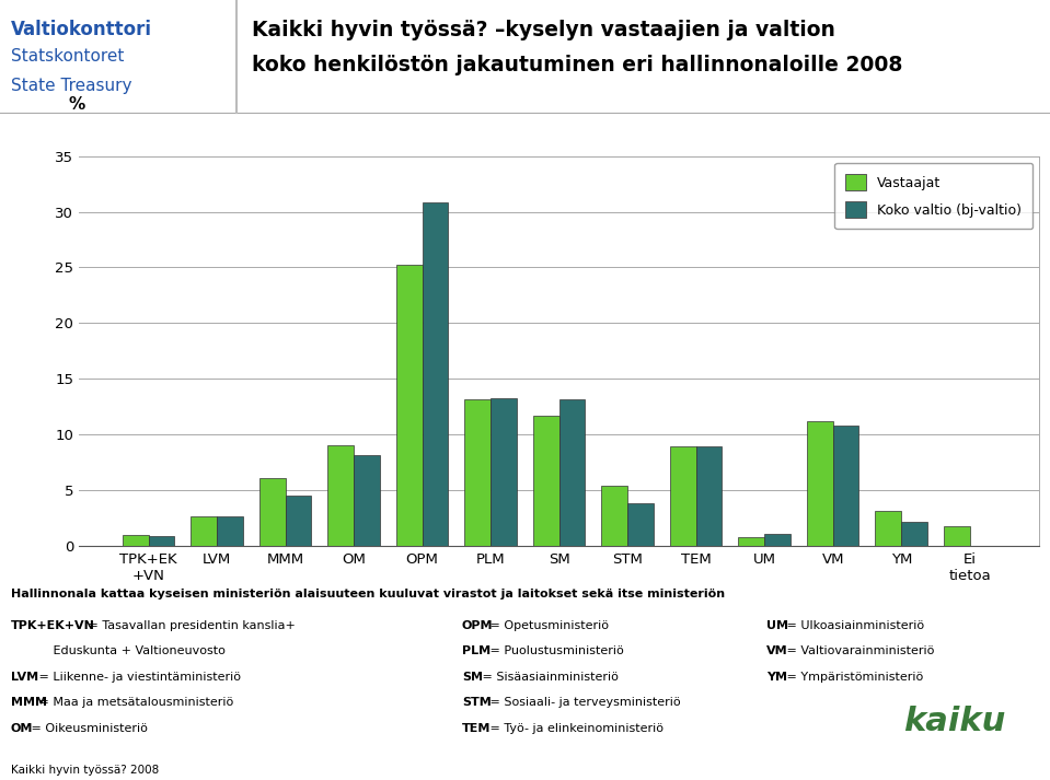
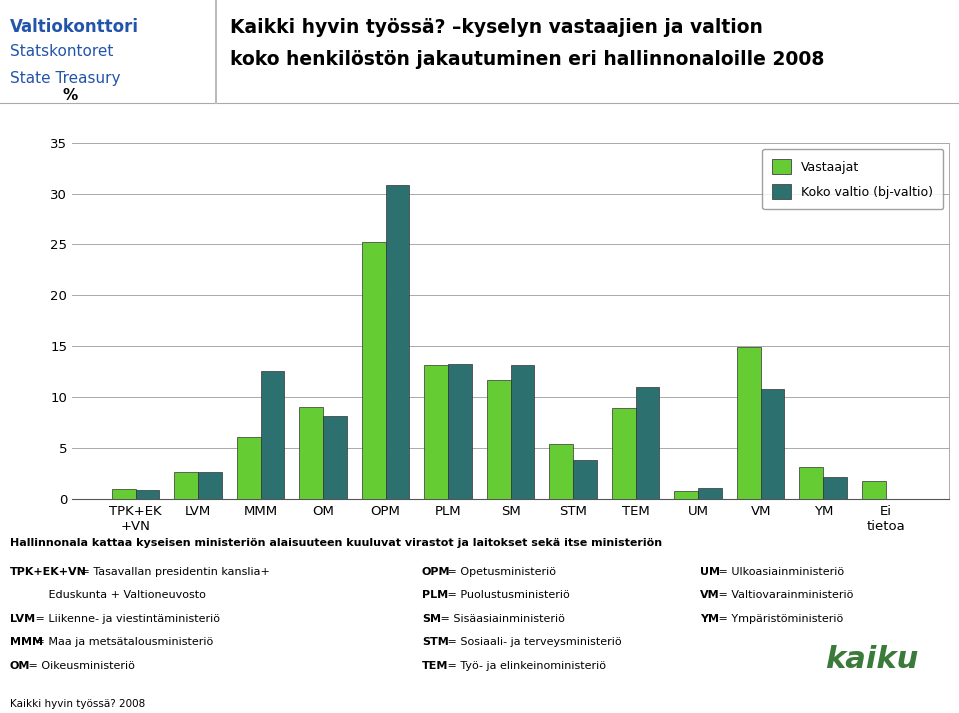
Koko valtio (bj-valtio)/MMM: 4.5 -> 12.6
Koko valtio (bj-valtio)/TEM: 8.9 -> 11.0
Vastaajat/VM: 11.2 -> 14.9
